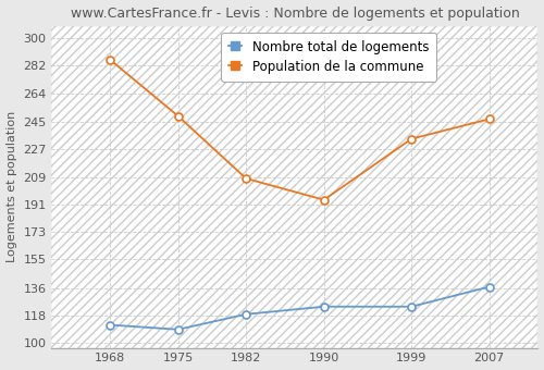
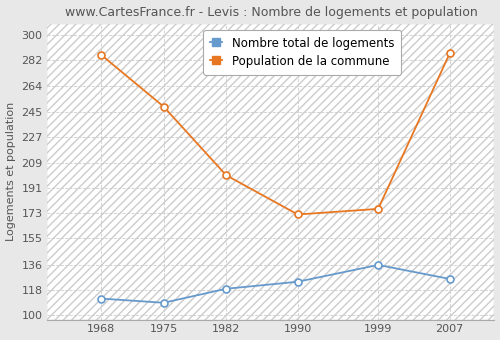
Population de la commune/1982: 208 -> 200
Population de la commune/1990: 194 -> 172
Nombre total de logements/1999: 124 -> 136
Population de la commune/1999: 234 -> 176
Nombre total de logements/2007: 137 -> 126
Population de la commune/2007: 247 -> 287
